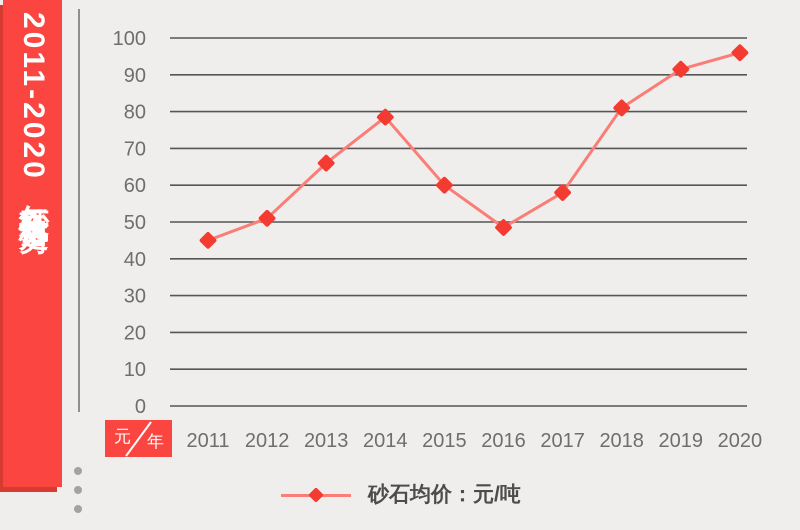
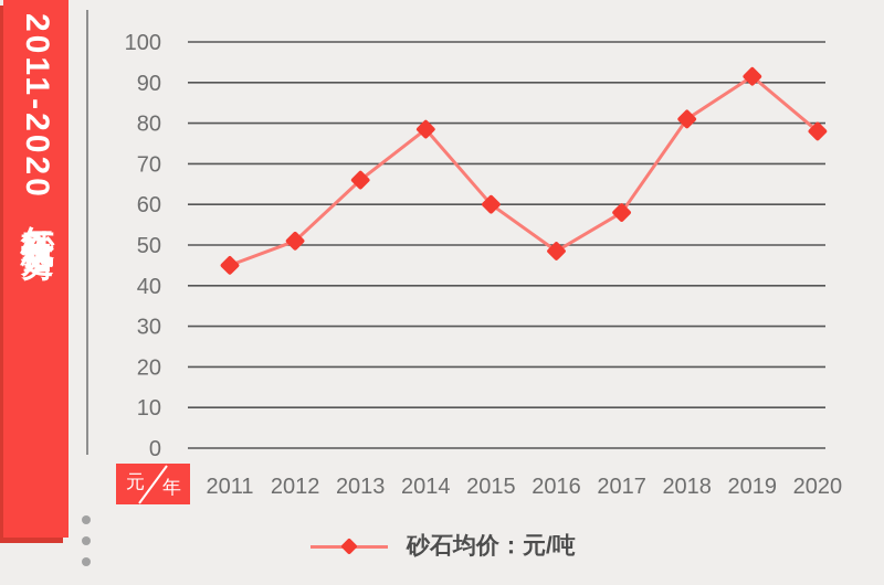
2020: 96 -> 78
